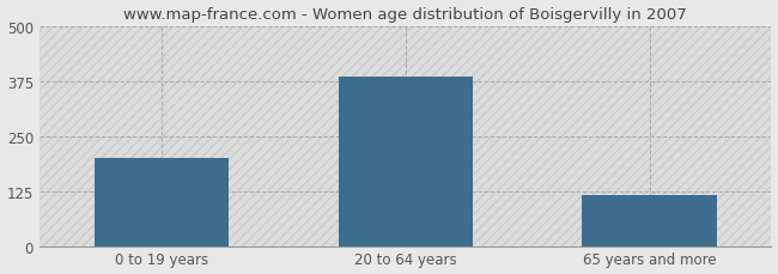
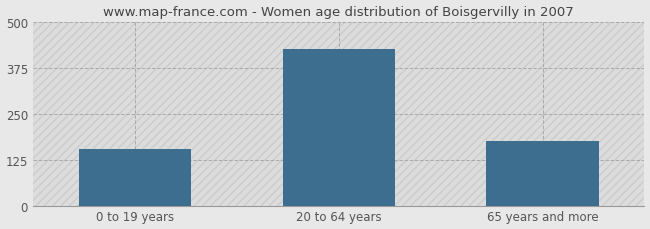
0 to 19 years: 200 -> 155
20 to 64 years: 385 -> 425
65 years and more: 115 -> 175
